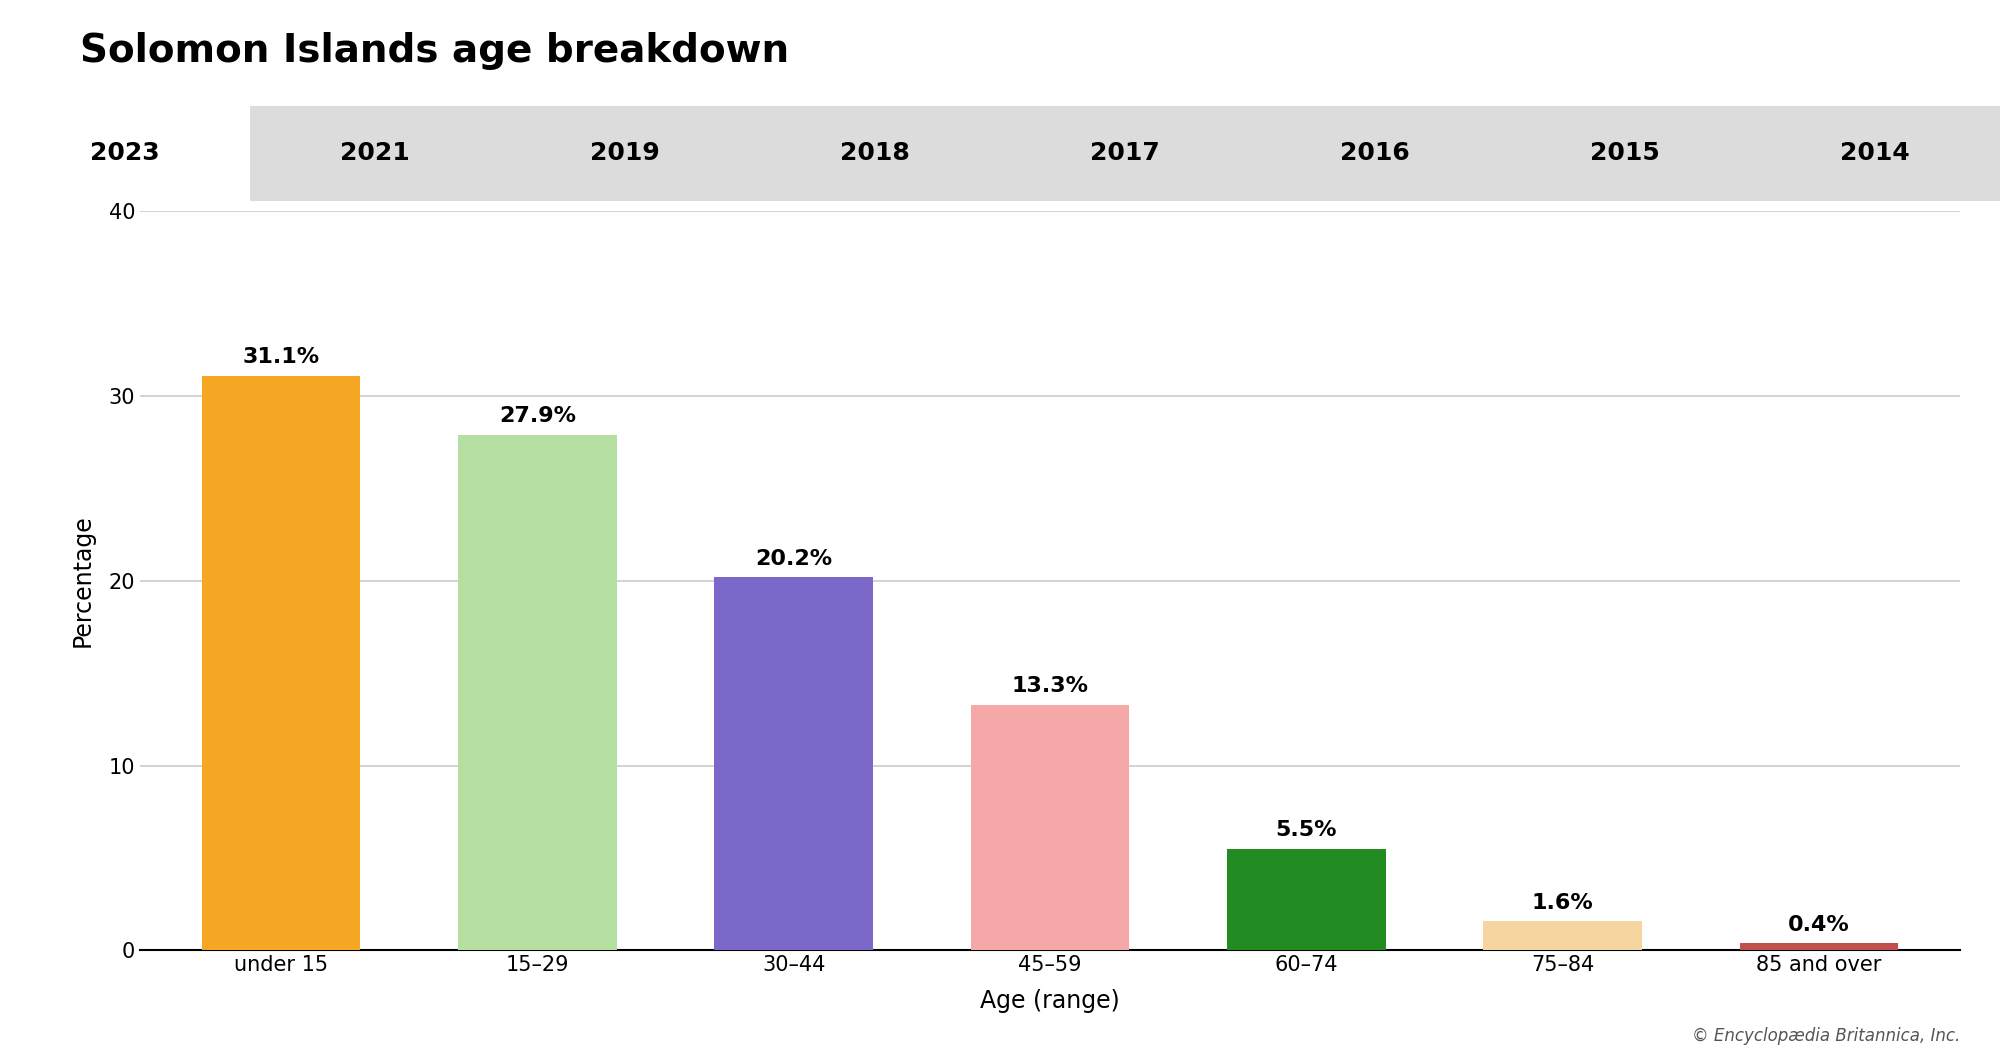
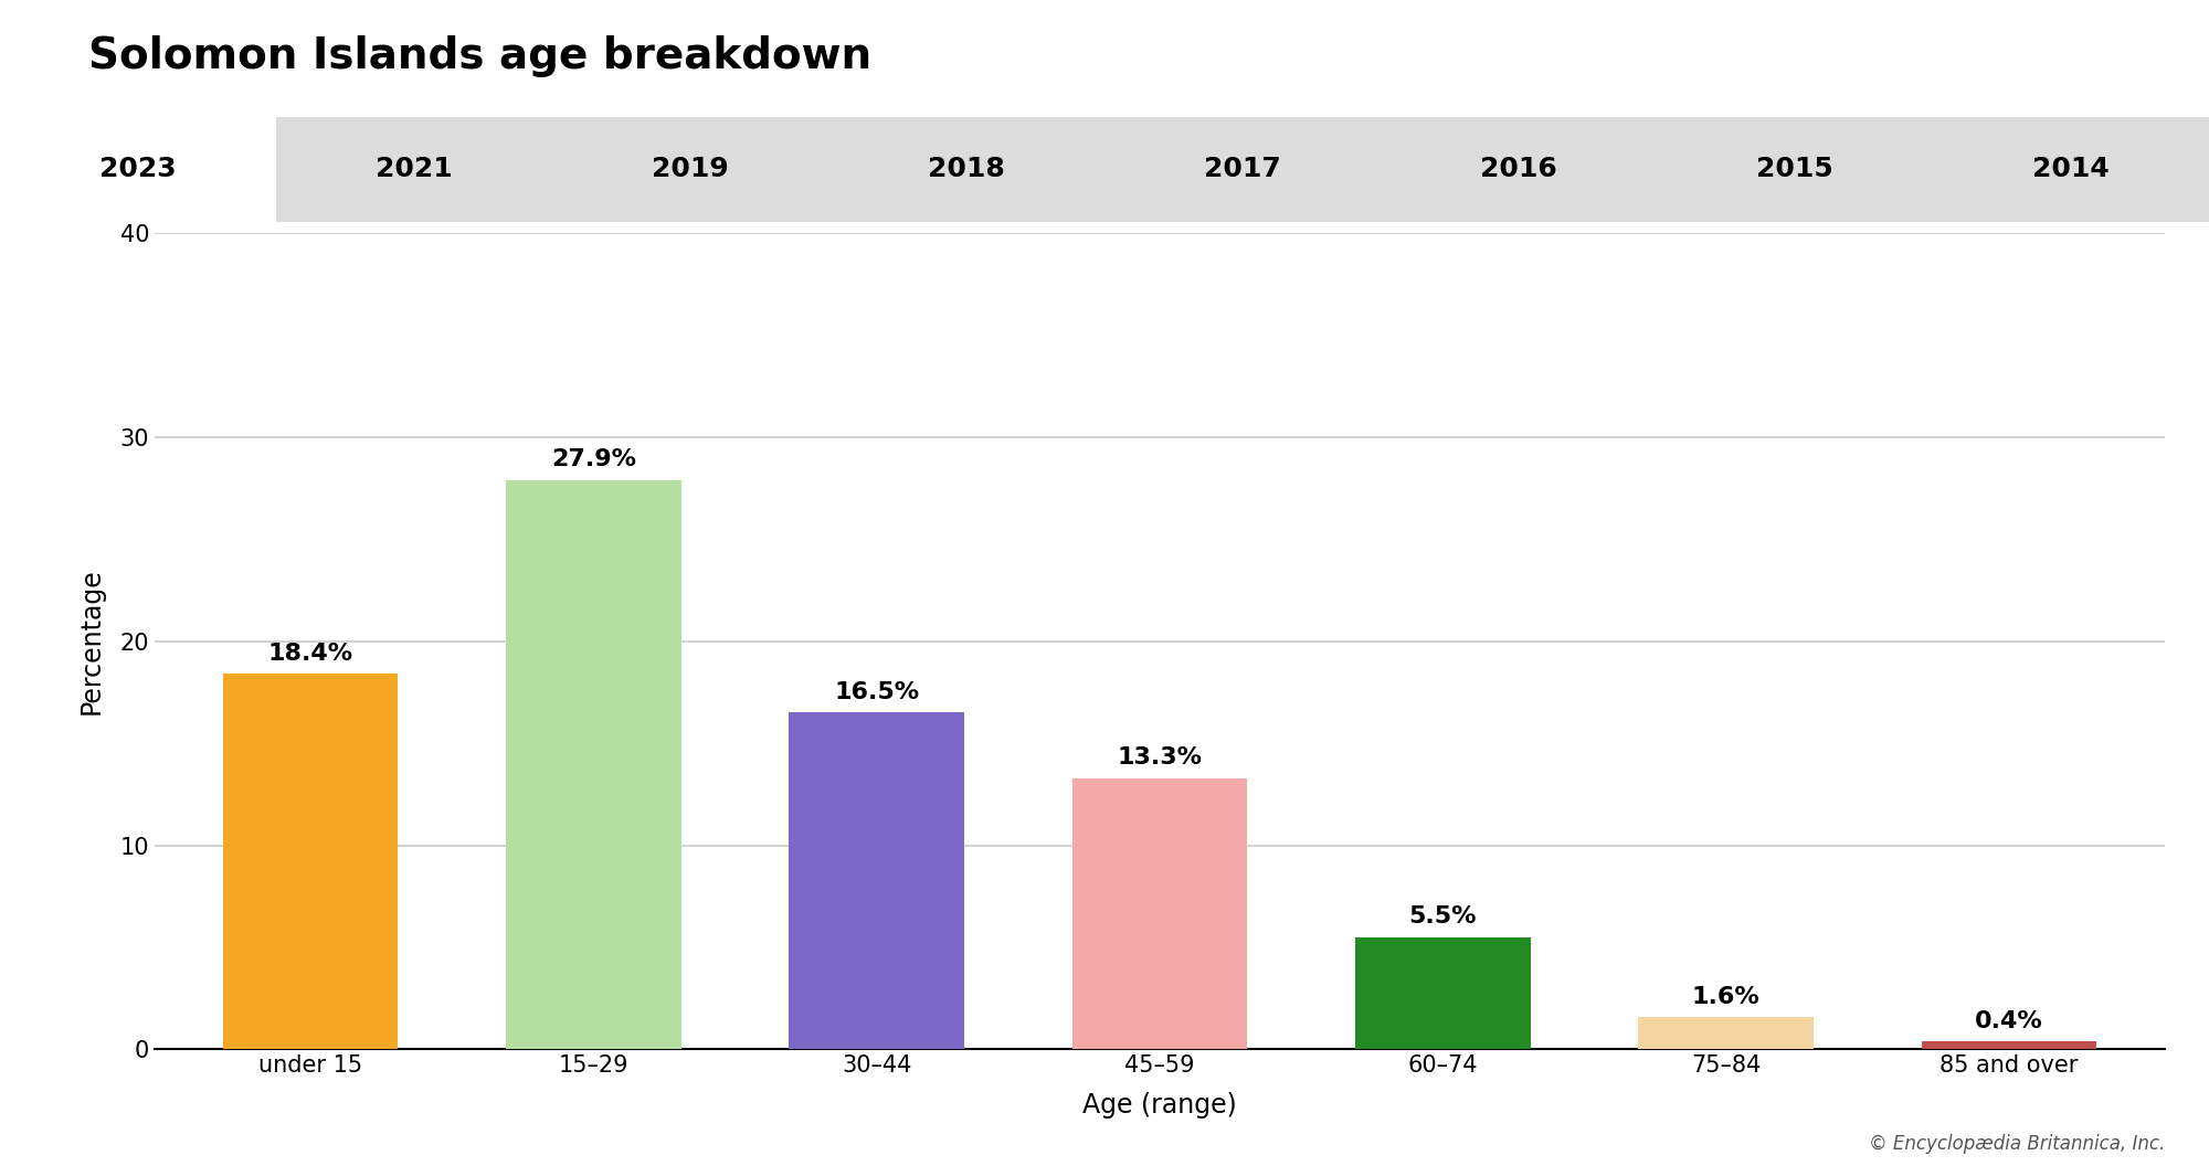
under 15: 31.1% -> 18.4%
30–44: 20.2% -> 16.5%
